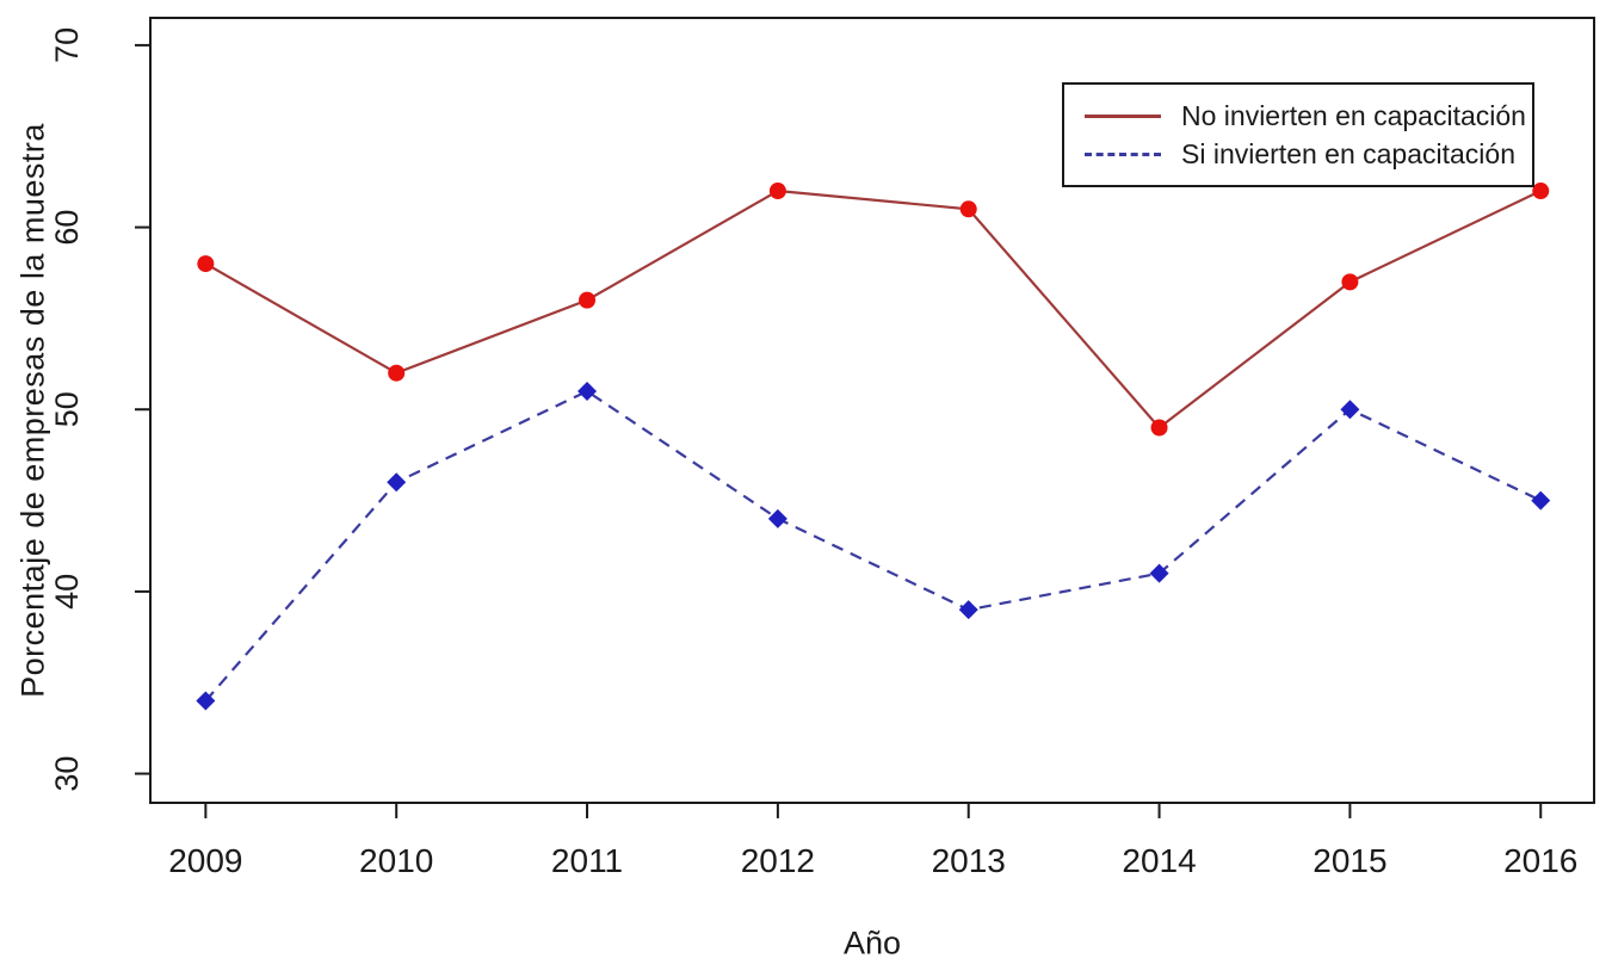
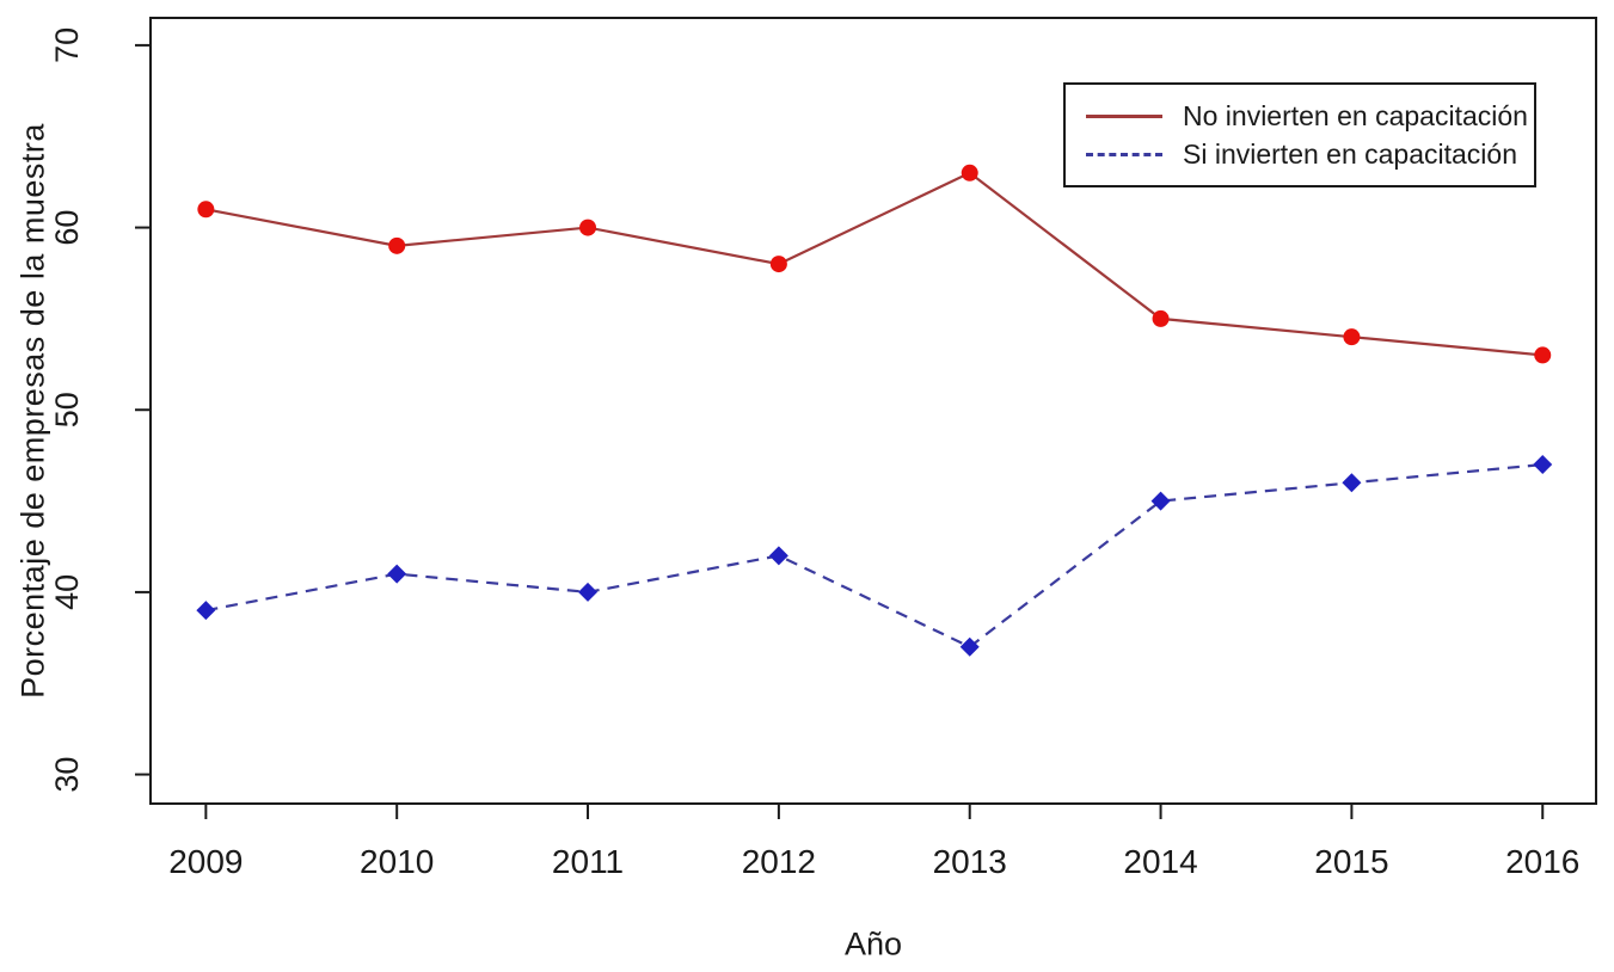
No invierten en capacitación/2009: 58 -> 61
Si invierten en capacitación/2009: 34 -> 39
No invierten en capacitación/2010: 52 -> 59
Si invierten en capacitación/2010: 46 -> 41
No invierten en capacitación/2011: 56 -> 60
Si invierten en capacitación/2011: 51 -> 40
No invierten en capacitación/2012: 62 -> 58
Si invierten en capacitación/2012: 44 -> 42
No invierten en capacitación/2013: 61 -> 63
Si invierten en capacitación/2013: 39 -> 37
No invierten en capacitación/2014: 49 -> 55
Si invierten en capacitación/2014: 41 -> 45
No invierten en capacitación/2015: 57 -> 54
Si invierten en capacitación/2015: 50 -> 46
No invierten en capacitación/2016: 62 -> 53
Si invierten en capacitación/2016: 45 -> 47
